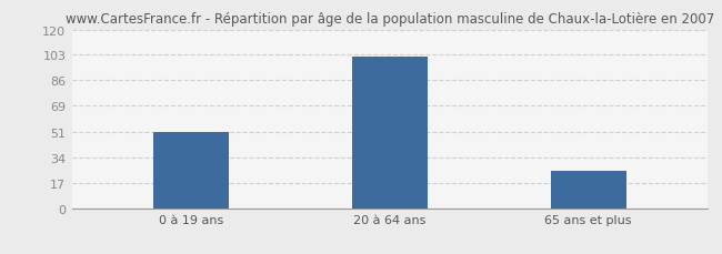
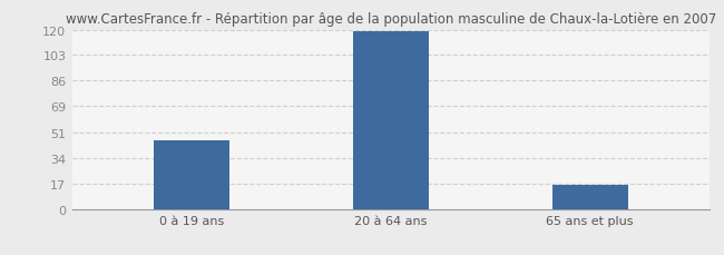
0 à 19 ans: 51 -> 46
20 à 64 ans: 102 -> 119
65 ans et plus: 25 -> 16
